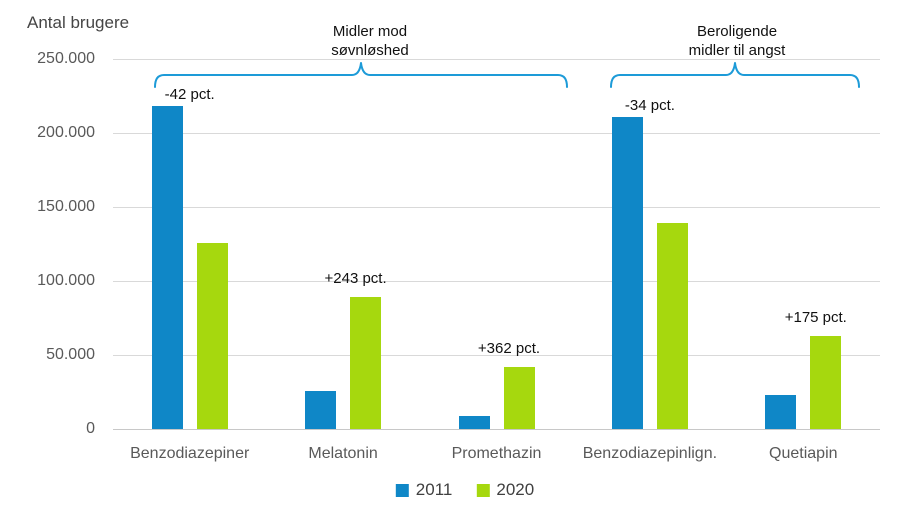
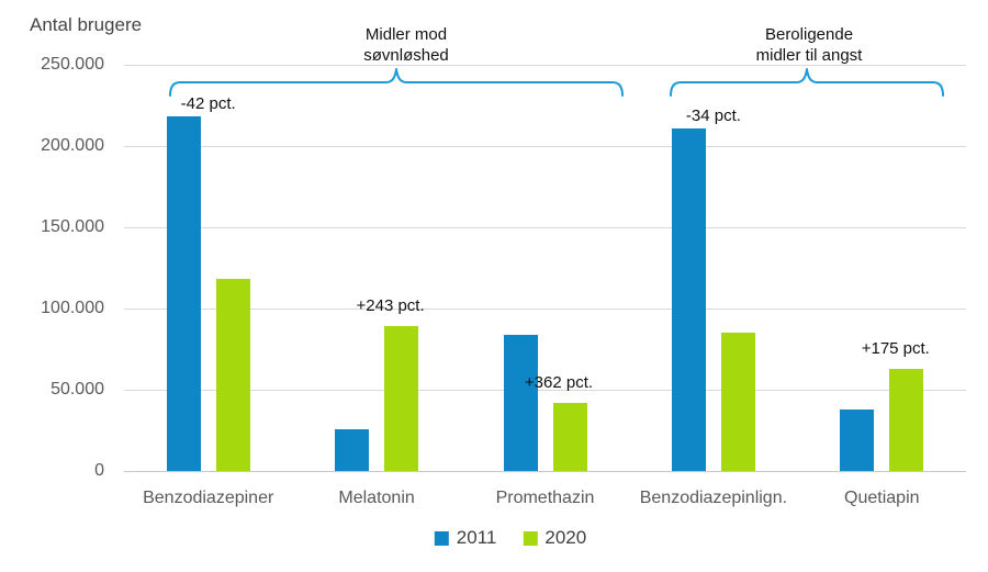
2020/Benzodiazepiner: 126000 -> 118000
2011/Promethazin: 9000 -> 84000
2020/Benzodiazepinlign.: 139000 -> 85000
2011/Quetiapin: 23000 -> 38000
